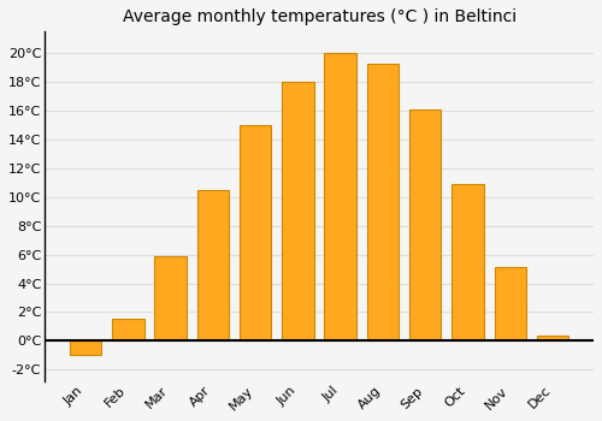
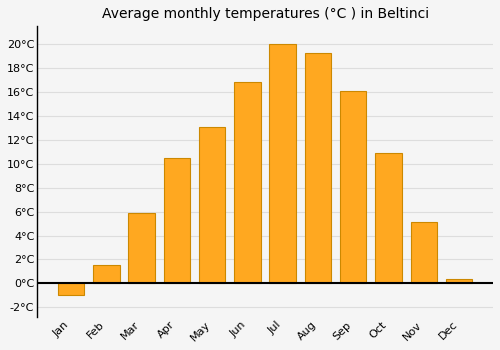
May: 15.0°C -> 13.1°C
Jun: 18.0°C -> 16.8°C
